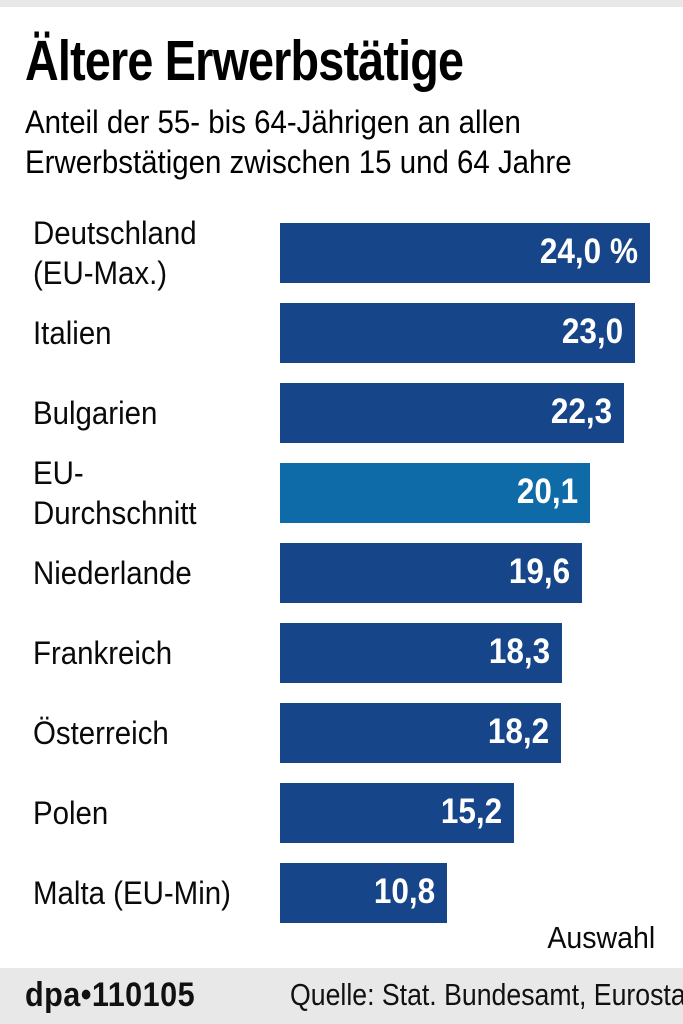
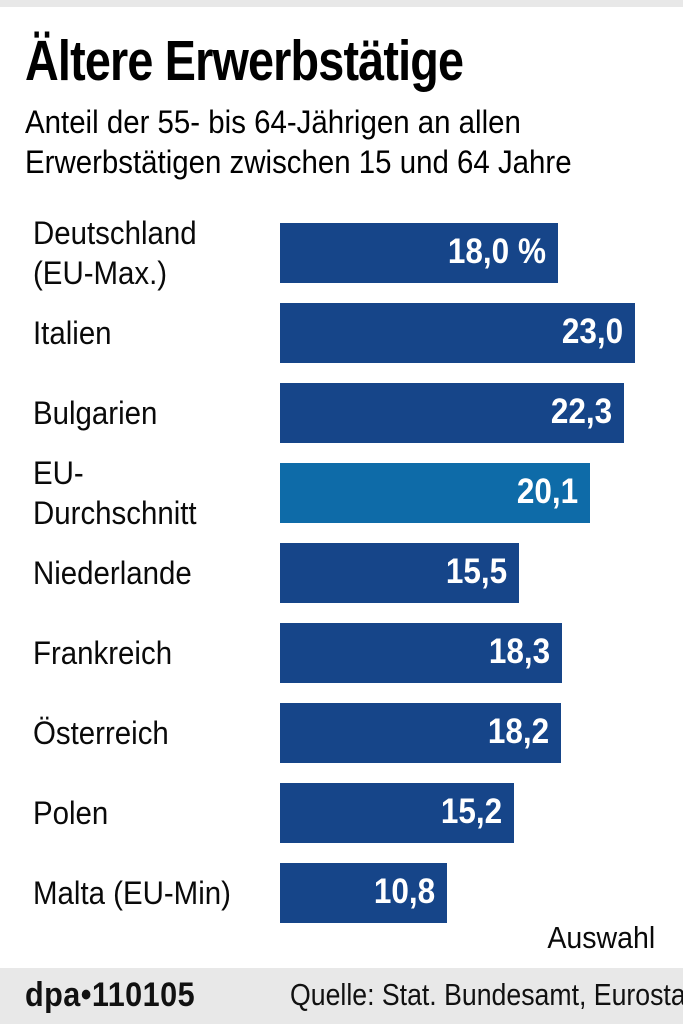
Deutschland (EU-Max.): 24,0 -> 18,0
Niederlande: 19,6 -> 15,5
